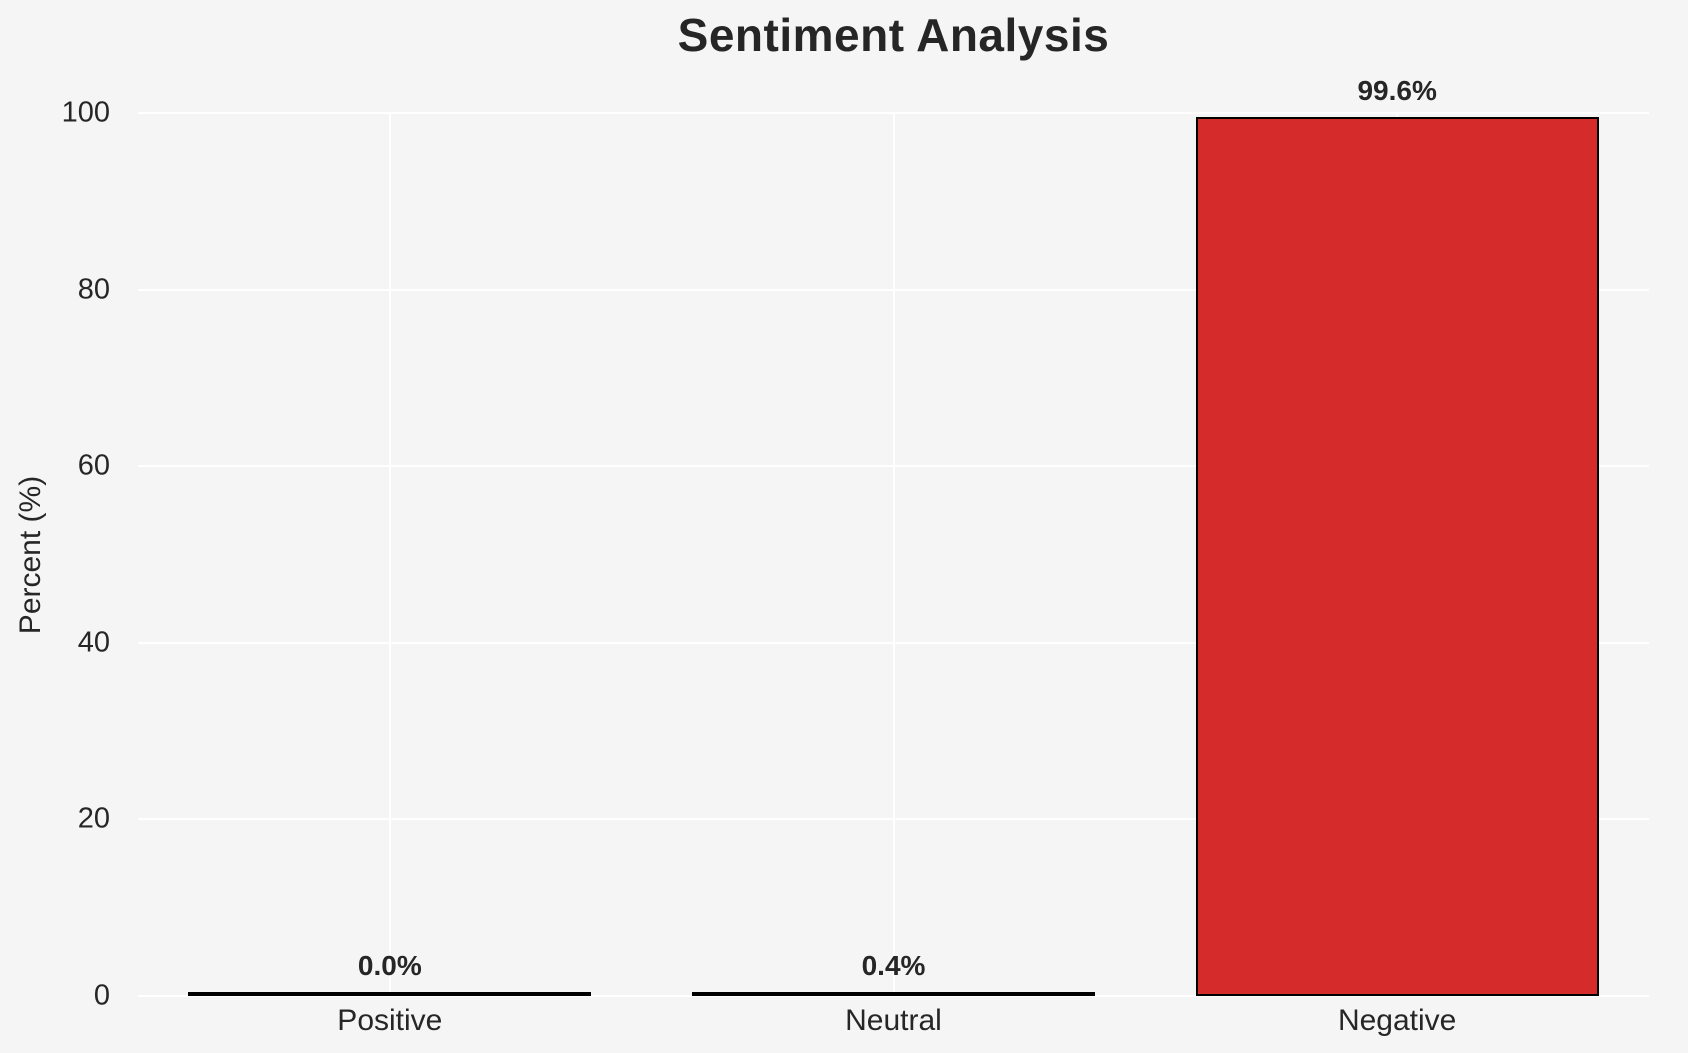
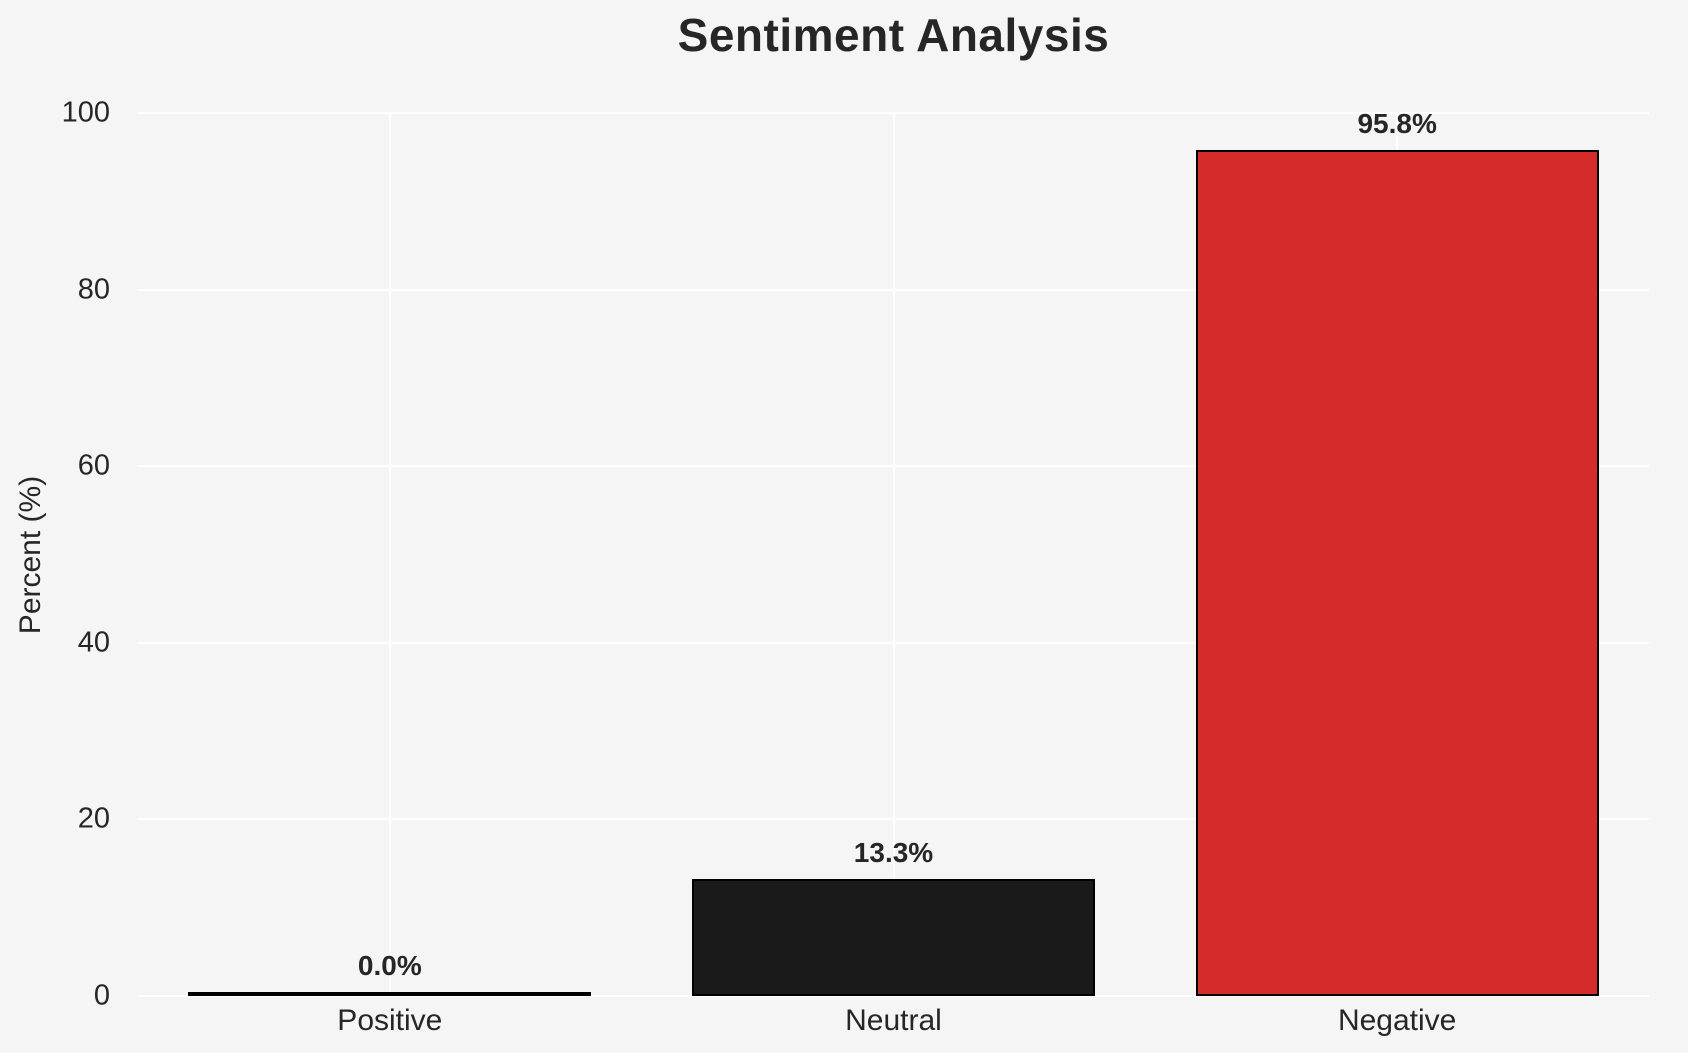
Neutral: 0.4% -> 13.3%
Negative: 99.6% -> 95.8%
